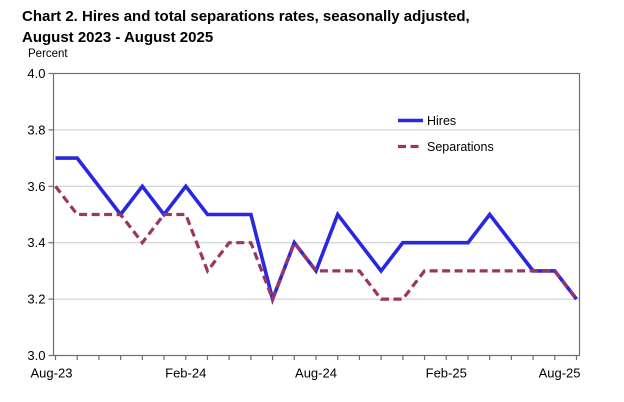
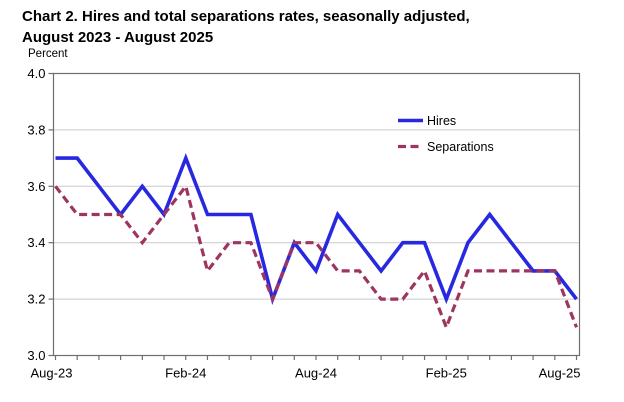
Hires/Feb-24: 3.6 -> 3.7
Separations/Feb-24: 3.5 -> 3.6
Separations/Aug-24: 3.3 -> 3.4
Hires/Feb-25: 3.4 -> 3.2
Separations/Feb-25: 3.3 -> 3.1
Separations/Aug-25: 3.2 -> 3.1
